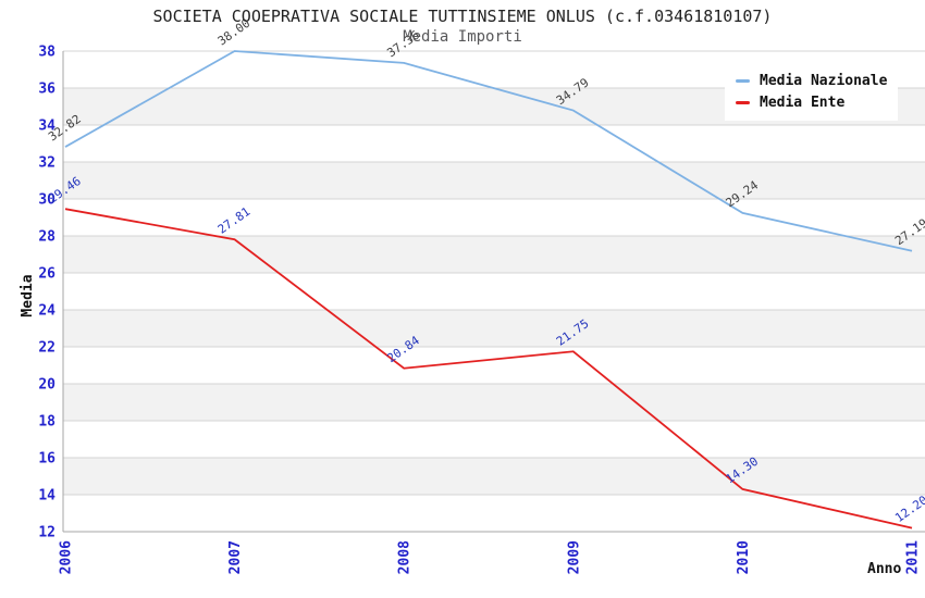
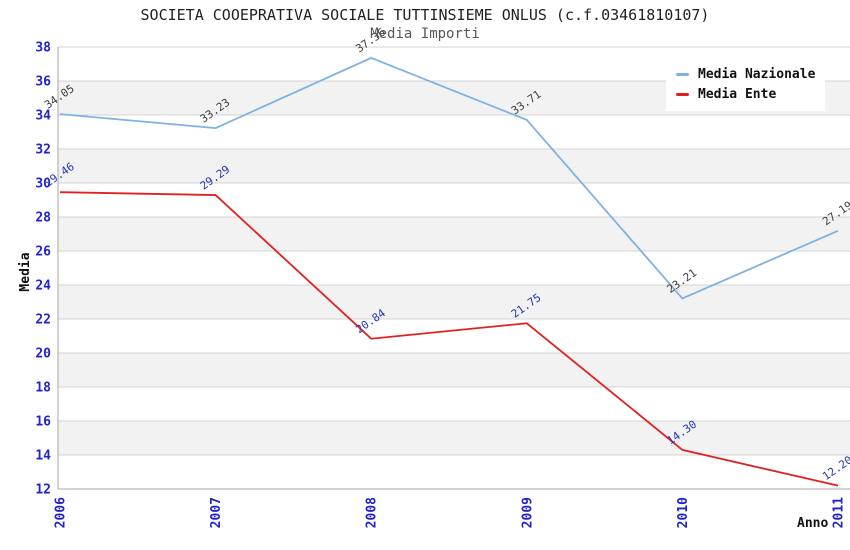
Media Nazionale/2006: 32.82 -> 34.05
Media Nazionale/2007: 38.00 -> 33.23
Media Ente/2007: 27.81 -> 29.29
Media Nazionale/2009: 34.79 -> 33.71
Media Nazionale/2010: 29.24 -> 23.21
